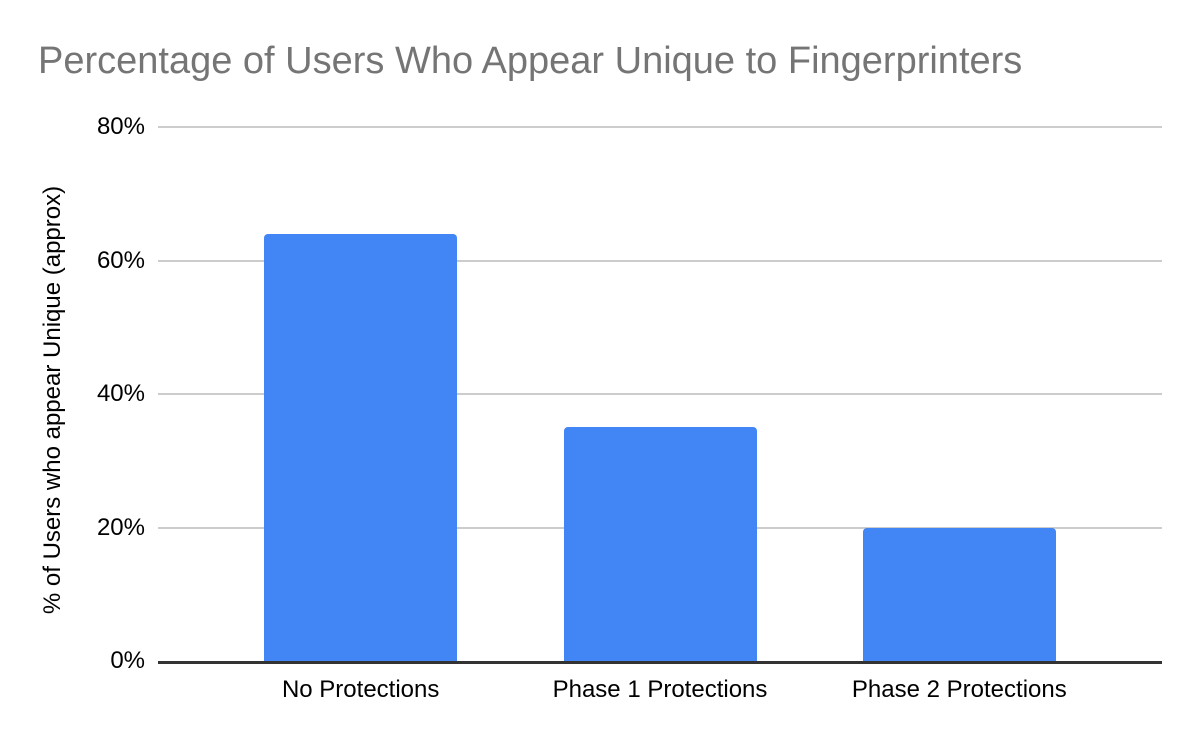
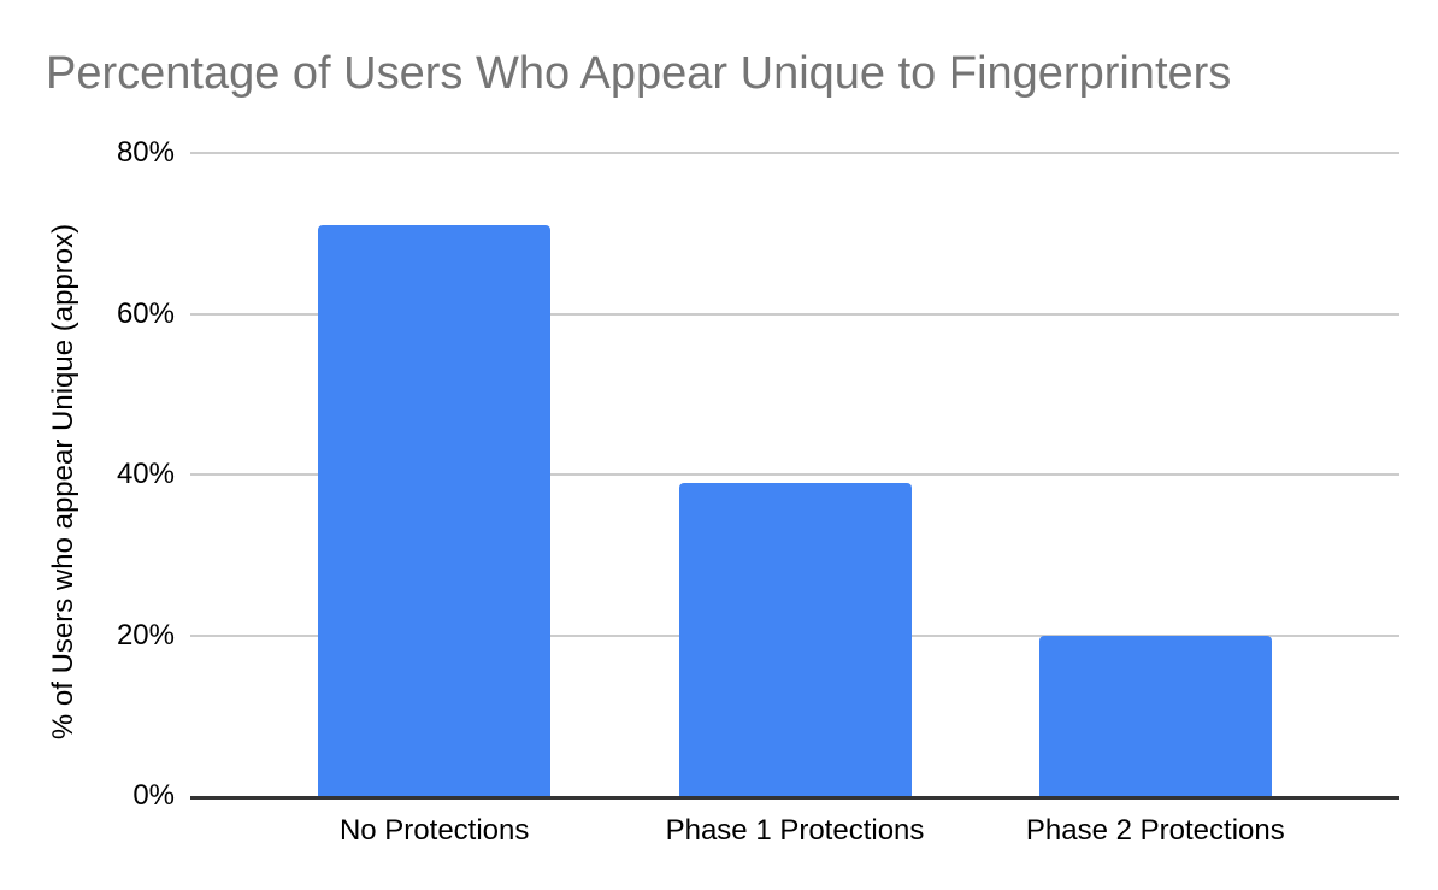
No Protections: 64% -> 71%
Phase 1 Protections: 35% -> 39%
